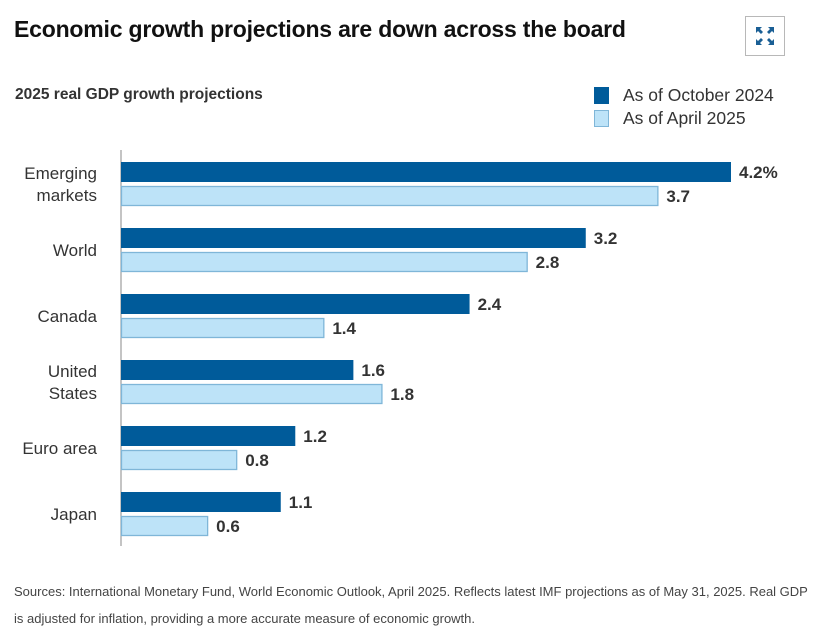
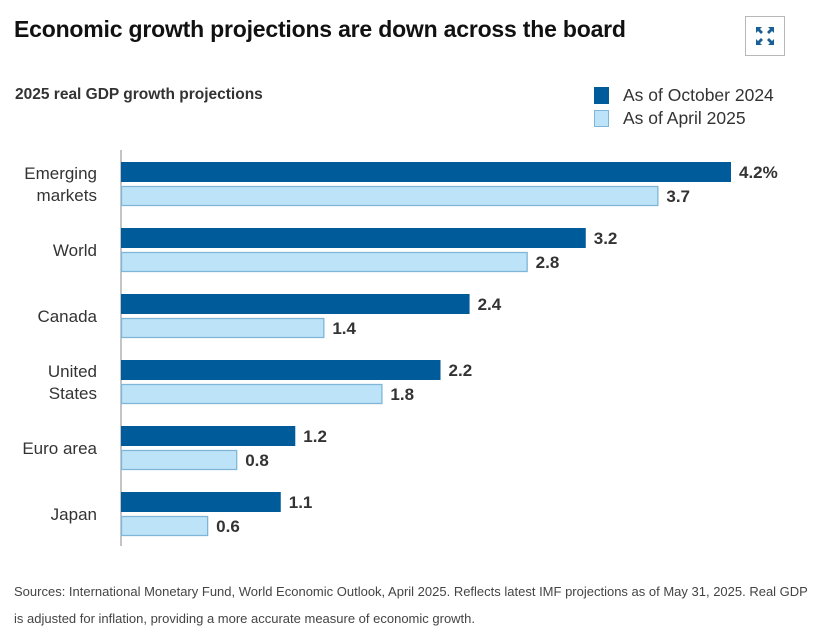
As of October 2024/United States: 1.6 -> 2.2
